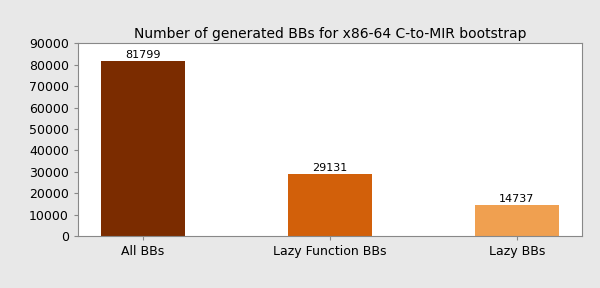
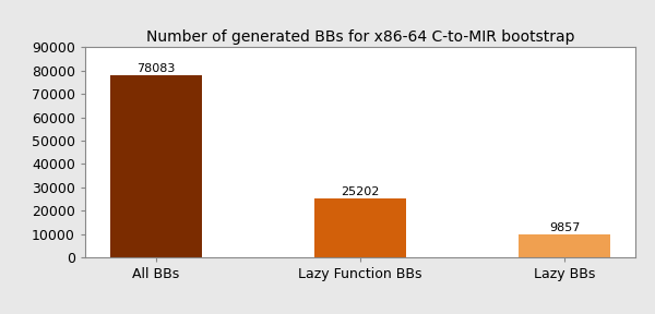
All BBs: 81799 -> 78083
Lazy Function BBs: 29131 -> 25202
Lazy BBs: 14737 -> 9857
